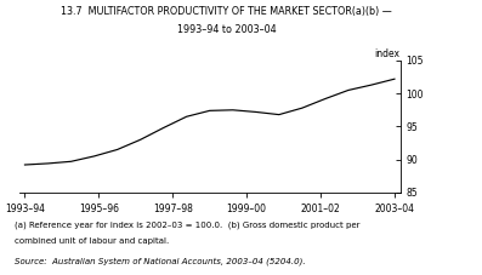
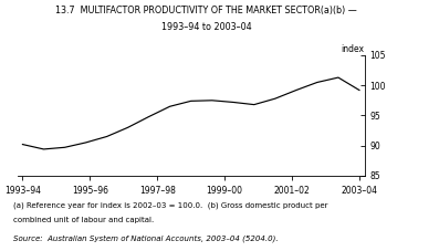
1993–94: 89.2 -> 90.2
2003–04: 102.2 -> 99.2
